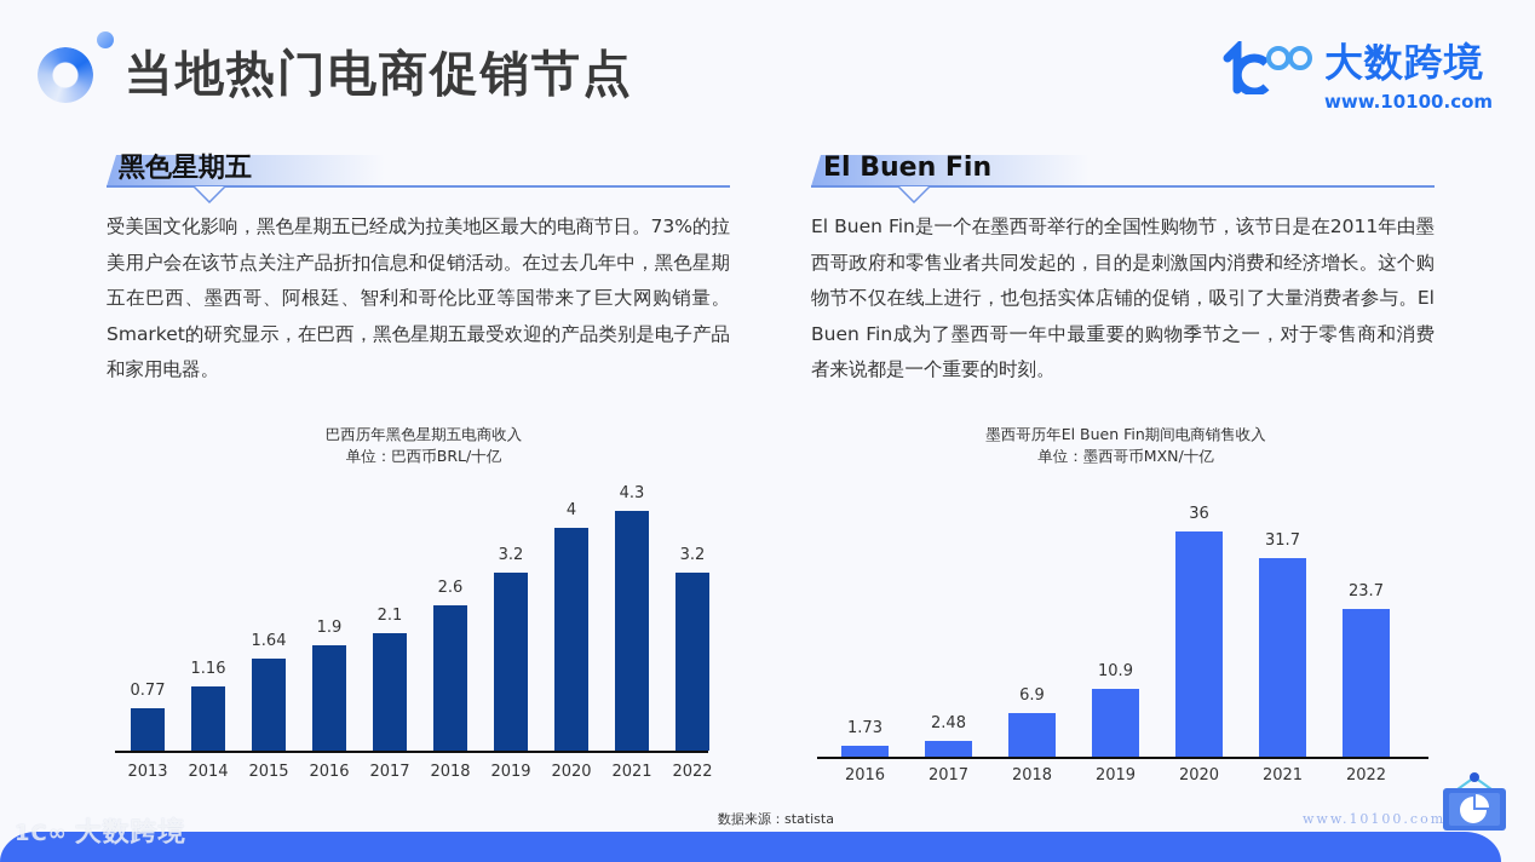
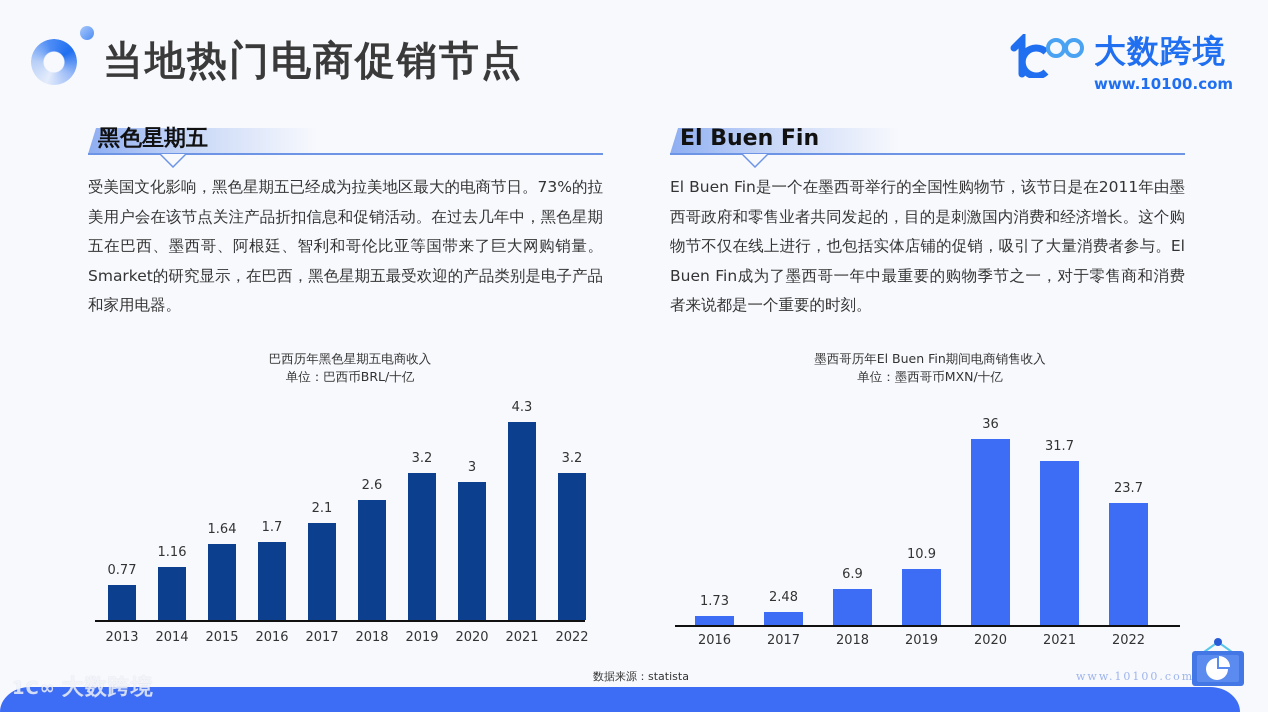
巴西历年黑色星期五电商收入/2016: 1.9 -> 1.7
巴西历年黑色星期五电商收入/2020: 4 -> 3
